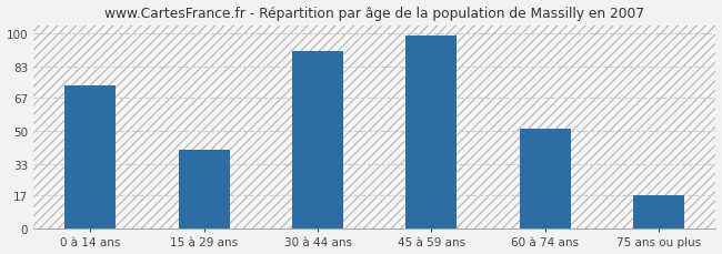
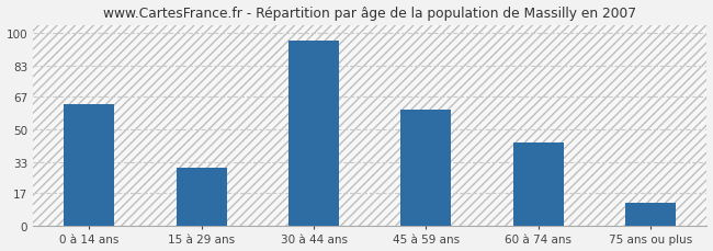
0 à 14 ans: 73 -> 63
15 à 29 ans: 40 -> 30
30 à 44 ans: 91 -> 96
45 à 59 ans: 99 -> 60
60 à 74 ans: 51 -> 43
75 ans ou plus: 17 -> 12
